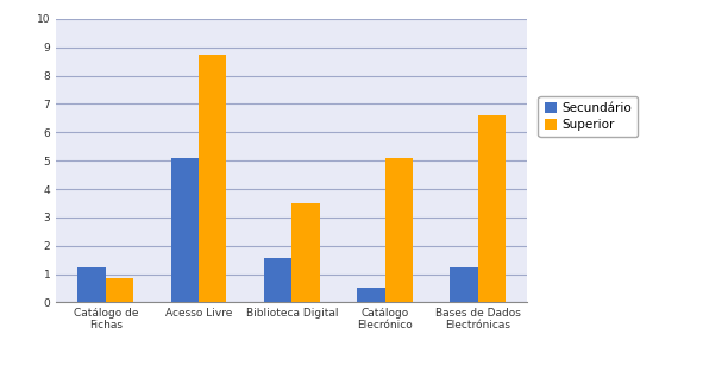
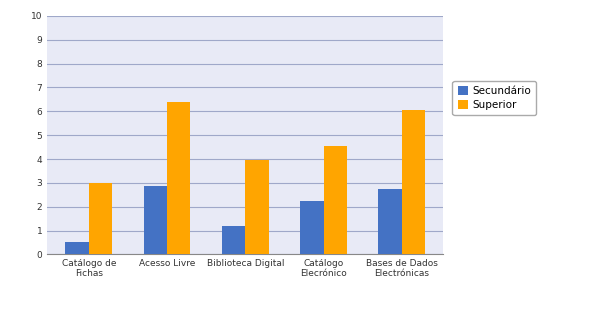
Secundário/Catálogo de Fichas: 1.25 -> 0.50
Superior/Catálogo de Fichas: 0.85 -> 3.00
Secundário/Acesso Livre: 5.10 -> 2.85
Superior/Acesso Livre: 8.75 -> 6.40
Secundário/Biblioteca Digital: 1.55 -> 1.20
Superior/Biblioteca Digital: 3.50 -> 3.95
Secundário/Catálogo Elecrónico: 0.50 -> 2.25
Superior/Catálogo Elecrónico: 5.10 -> 4.55
Secundário/Bases de Dados Electrónicas: 1.25 -> 2.75
Superior/Bases de Dados Electrónicas: 6.60 -> 6.05
